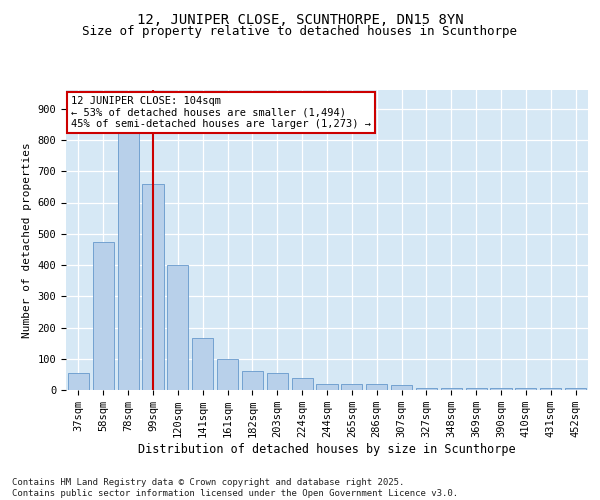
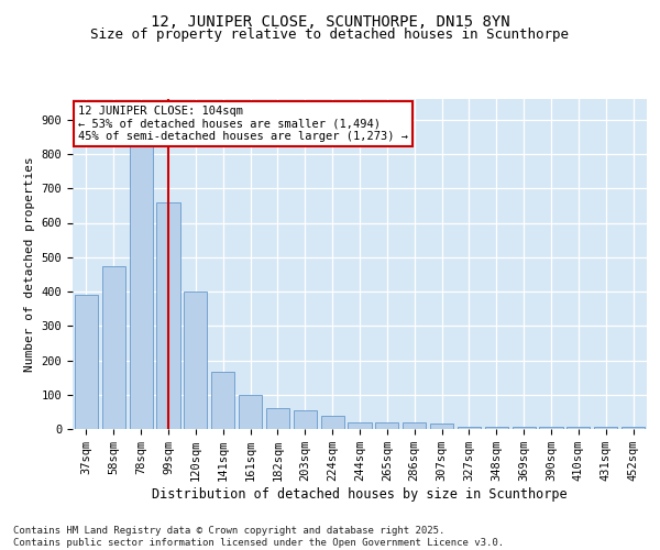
37sqm: 55 -> 390
